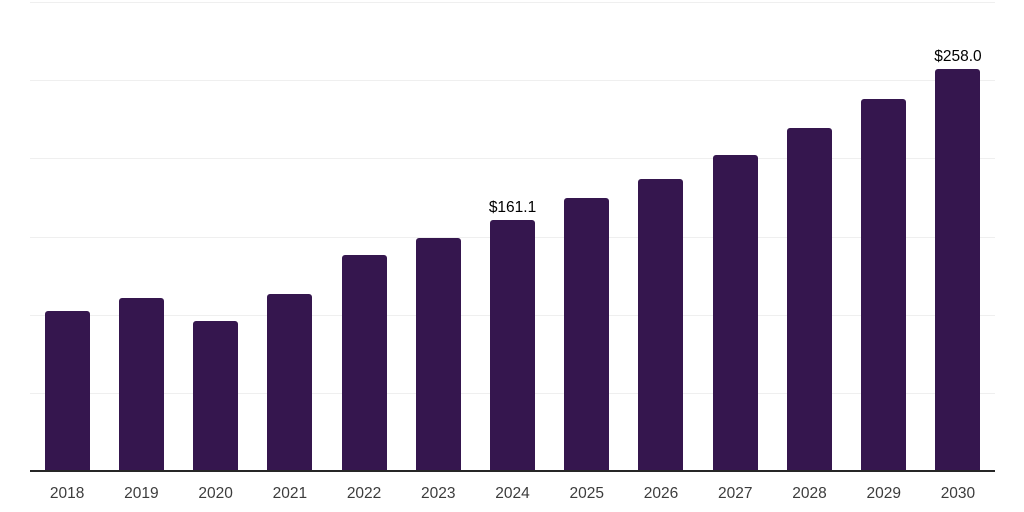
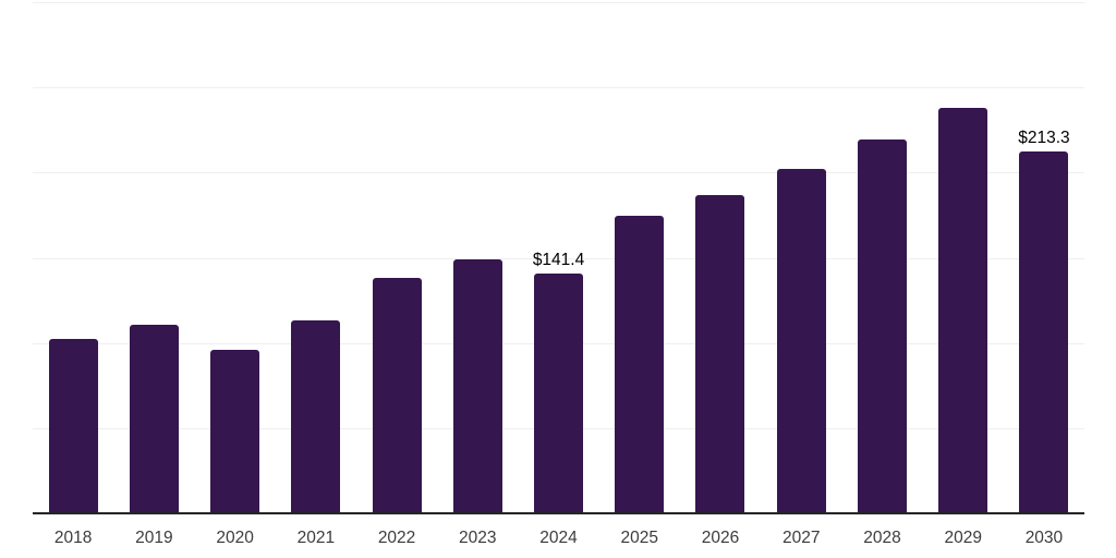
2024: $161.1 -> $141.4
2030: $258.0 -> $213.3
